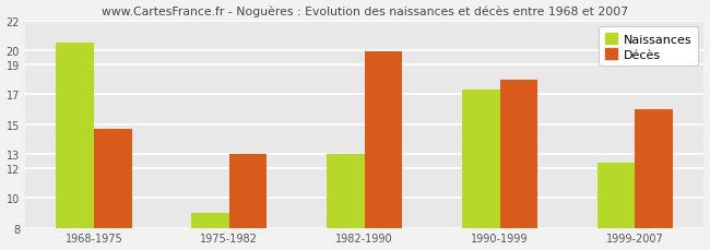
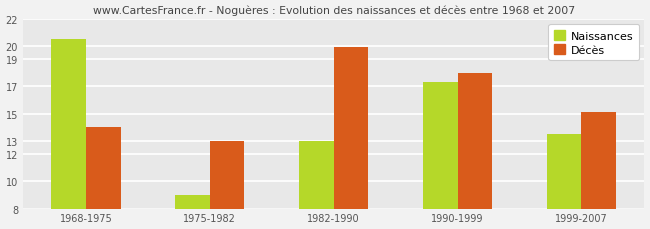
Décès/1968-1975: 14.7 -> 14.0
Naissances/1999-2007: 12.4 -> 13.5
Décès/1999-2007: 16.0 -> 15.1
